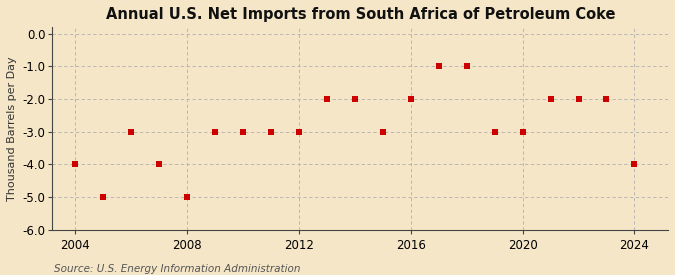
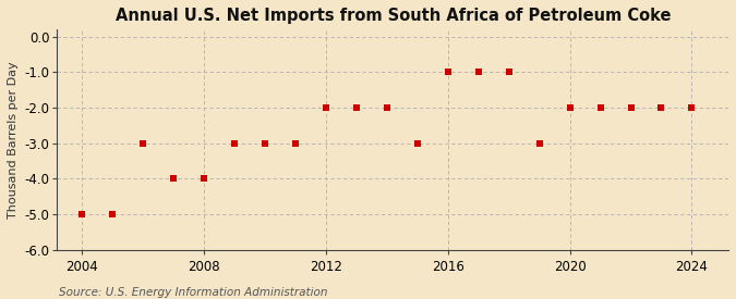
2004: -4 -> -5
2008: -5 -> -4
2012: -3 -> -2
2016: -2 -> -1
2020: -3 -> -2
2024: -4 -> -2
